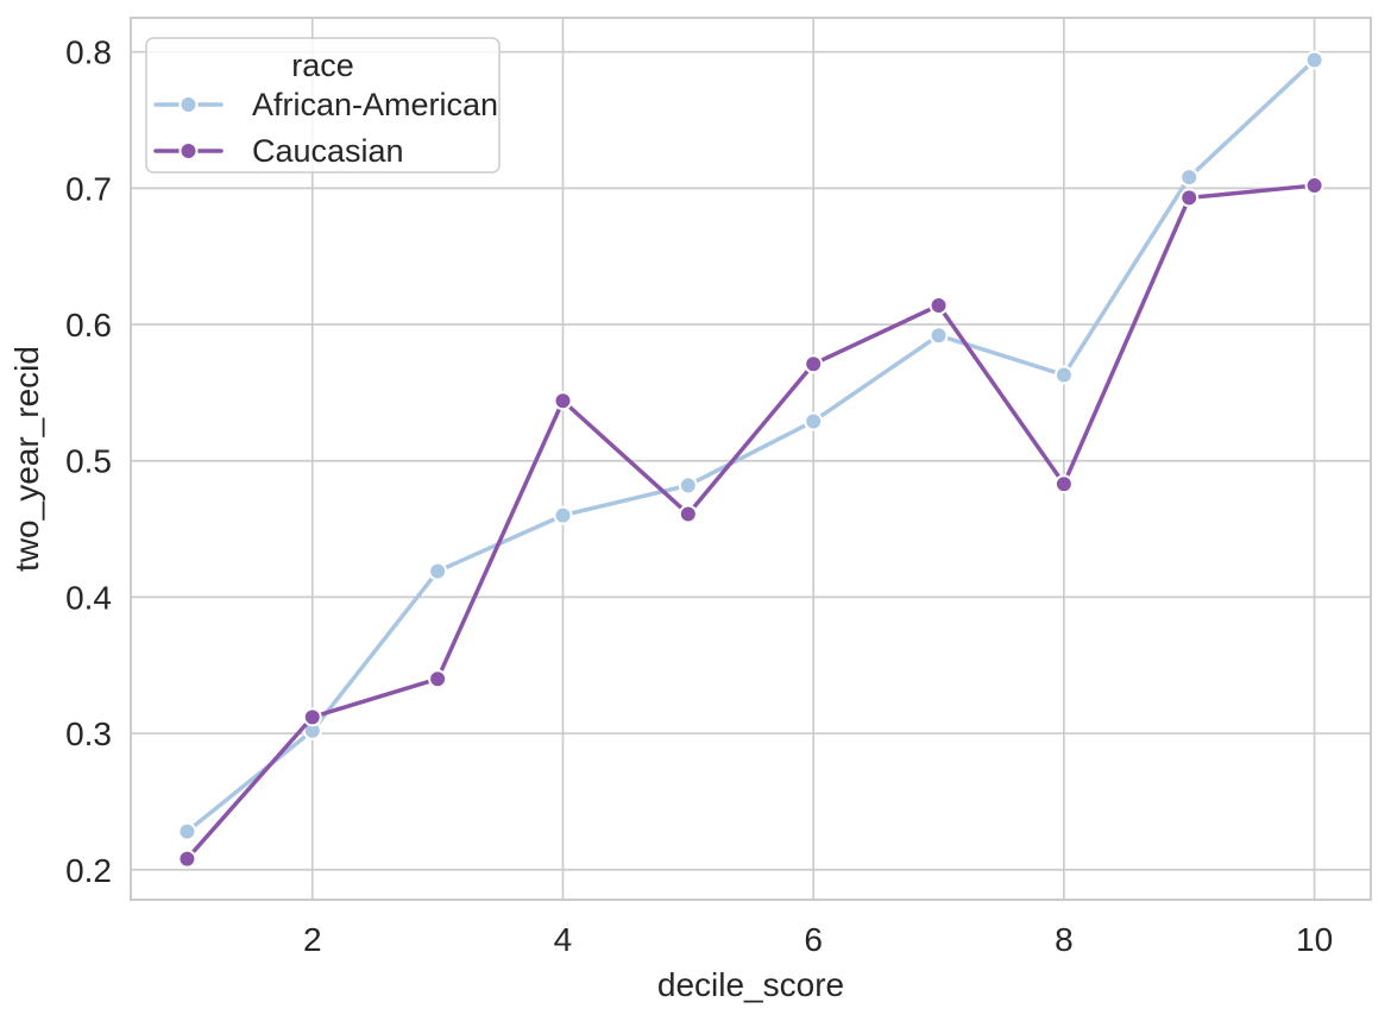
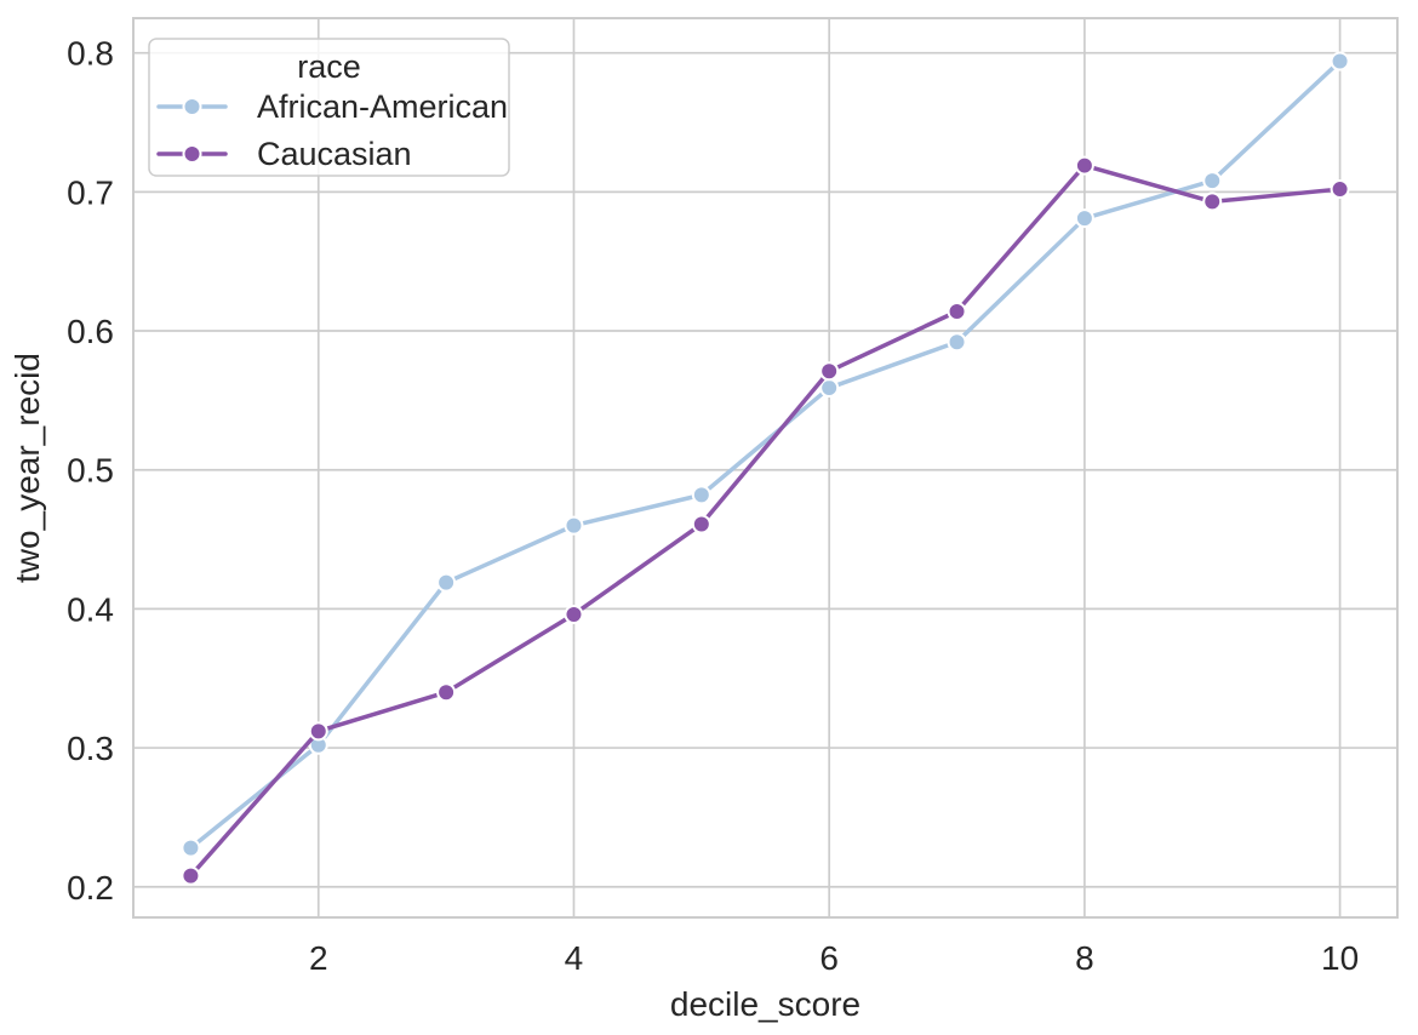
Caucasian/4: 0.544 -> 0.396
African-American/6: 0.529 -> 0.559
African-American/8: 0.563 -> 0.681
Caucasian/8: 0.483 -> 0.719
